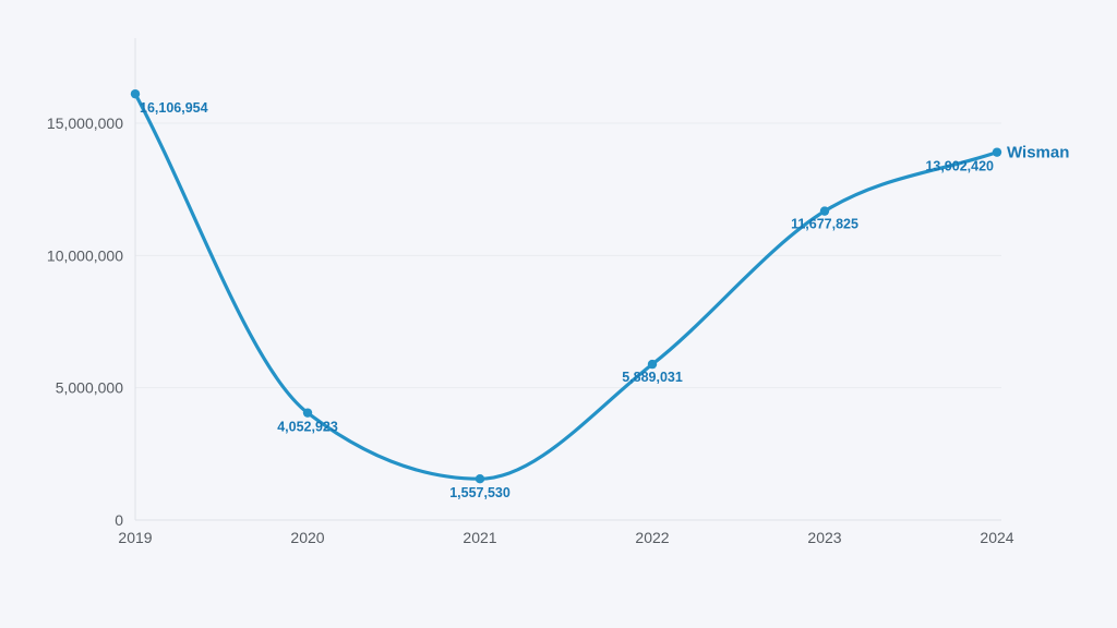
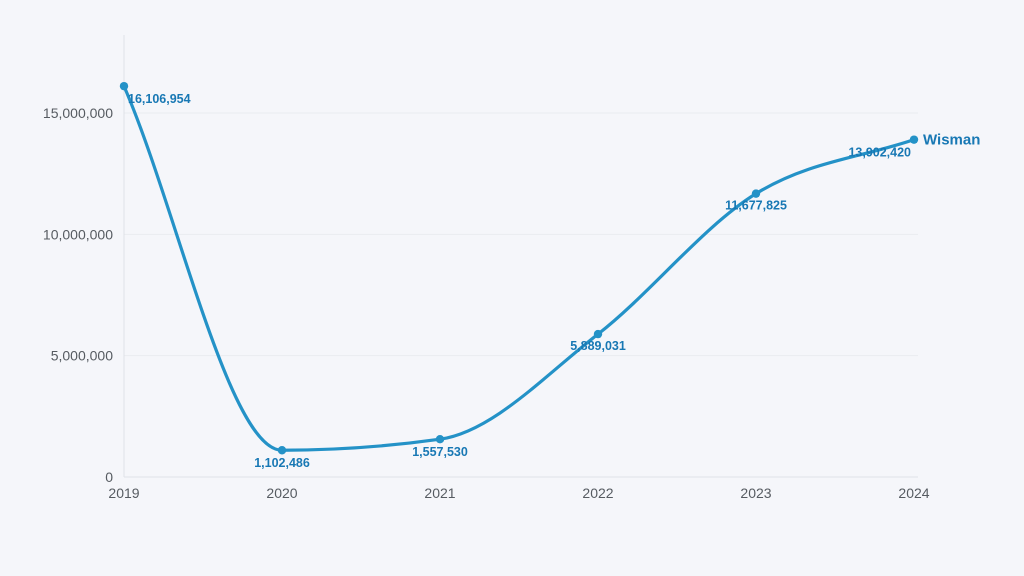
2020: 4,052,923 -> 1,102,486
